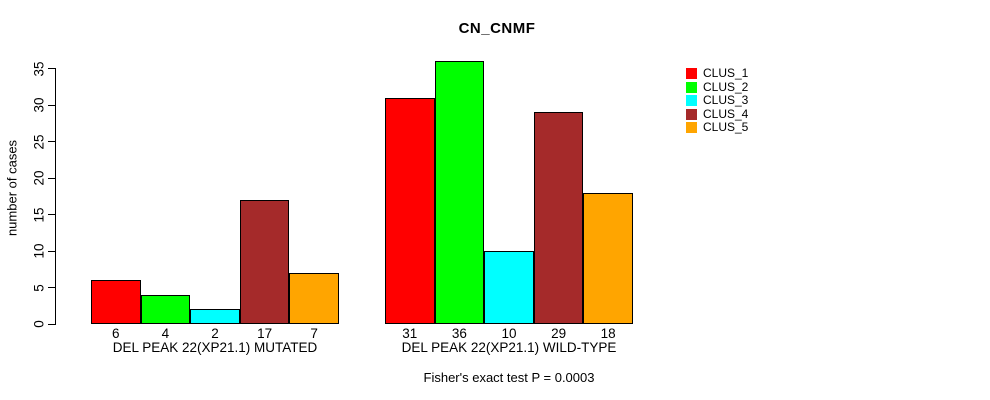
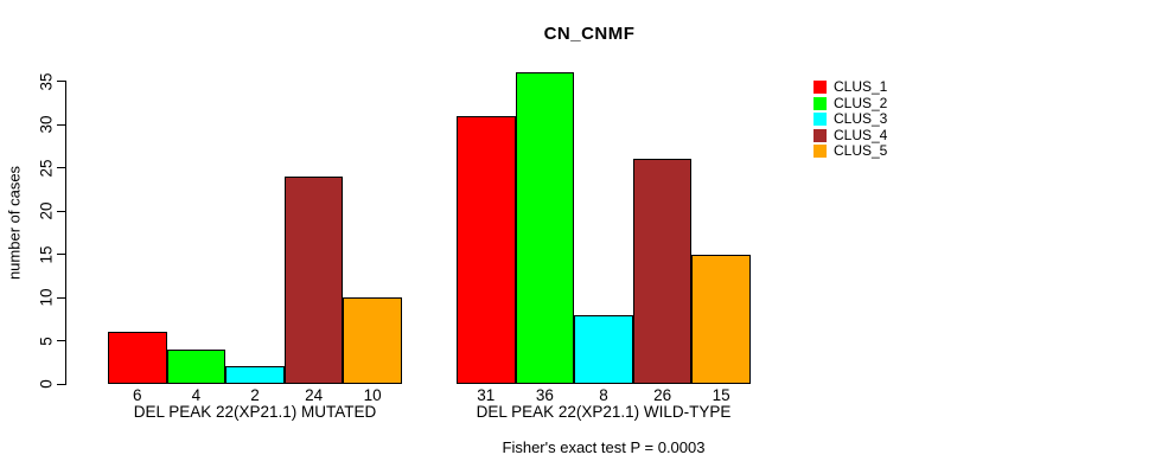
CLUS_4/DEL PEAK 22(XP21.1) MUTATED: 17 -> 24
CLUS_5/DEL PEAK 22(XP21.1) MUTATED: 7 -> 10
CLUS_3/DEL PEAK 22(XP21.1) WILD-TYPE: 10 -> 8
CLUS_4/DEL PEAK 22(XP21.1) WILD-TYPE: 29 -> 26
CLUS_5/DEL PEAK 22(XP21.1) WILD-TYPE: 18 -> 15
